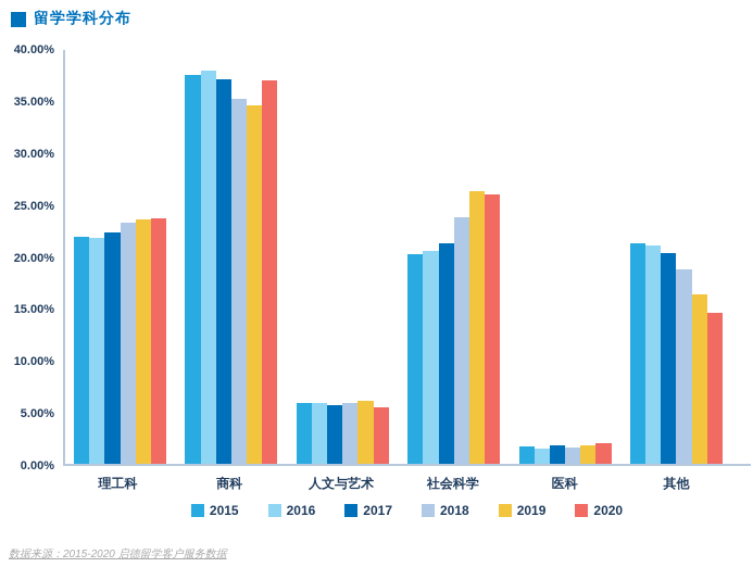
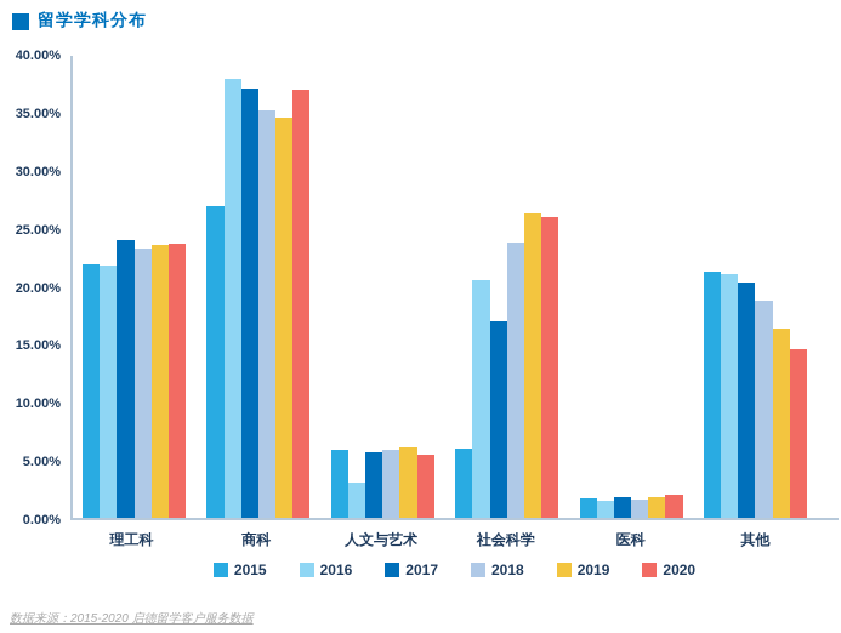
2017/理工科: 22% -> 24%
2015/商科: 38% -> 27%
2016/人文与艺术: 6% -> 3%
2015/社会科学: 20% -> 6%
2017/社会科学: 21% -> 17%
